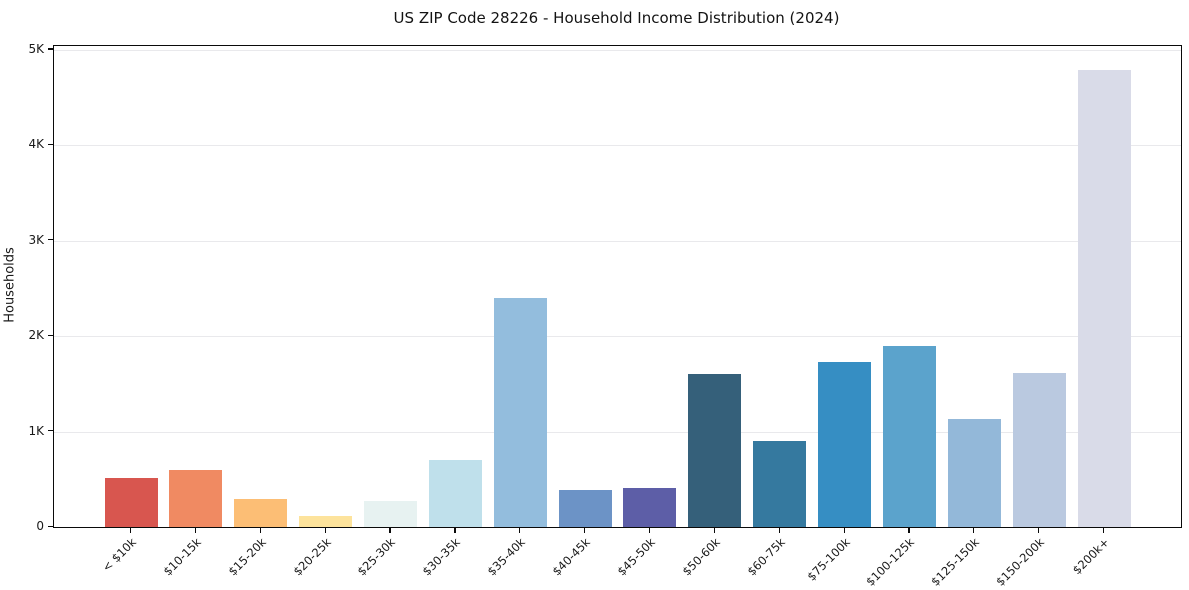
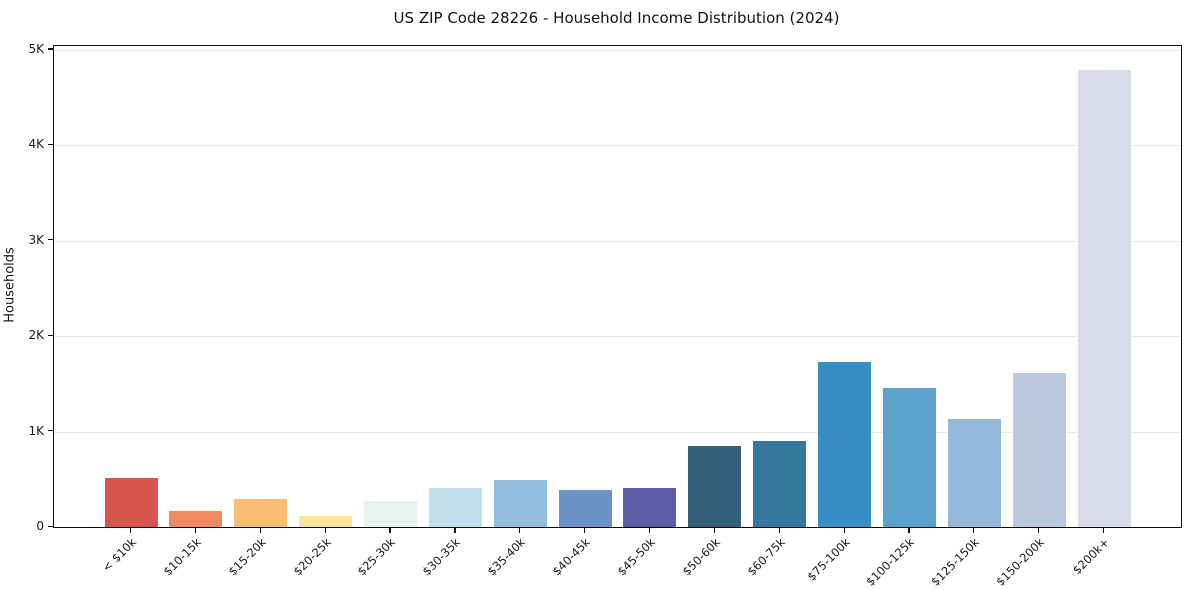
$10-15k: 0.6K -> 0.2K
$30-35k: 0.7K -> 0.4K
$35-40k: 2.4K -> 0.5K
$50-60k: 1.6K -> 0.8K
$100-125k: 1.9K -> 1.5K
